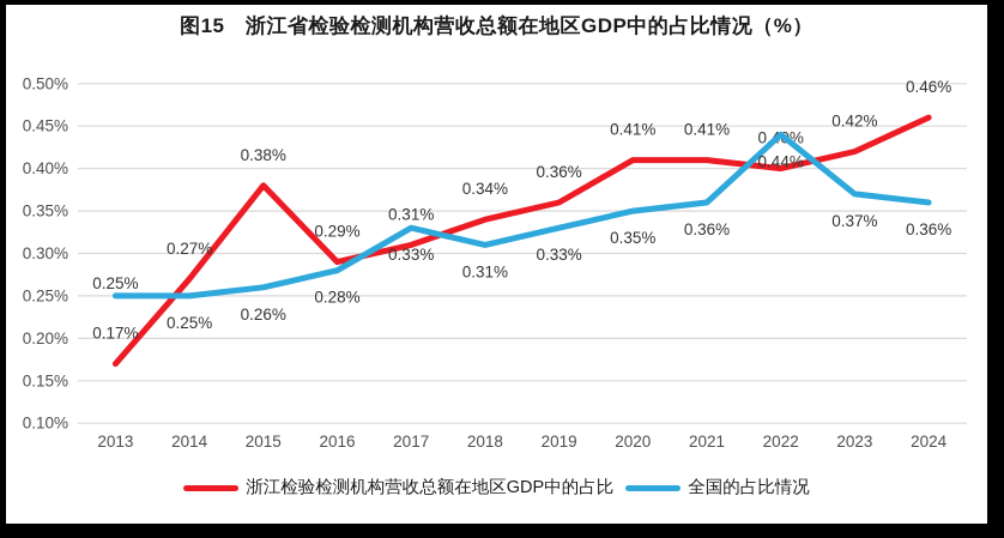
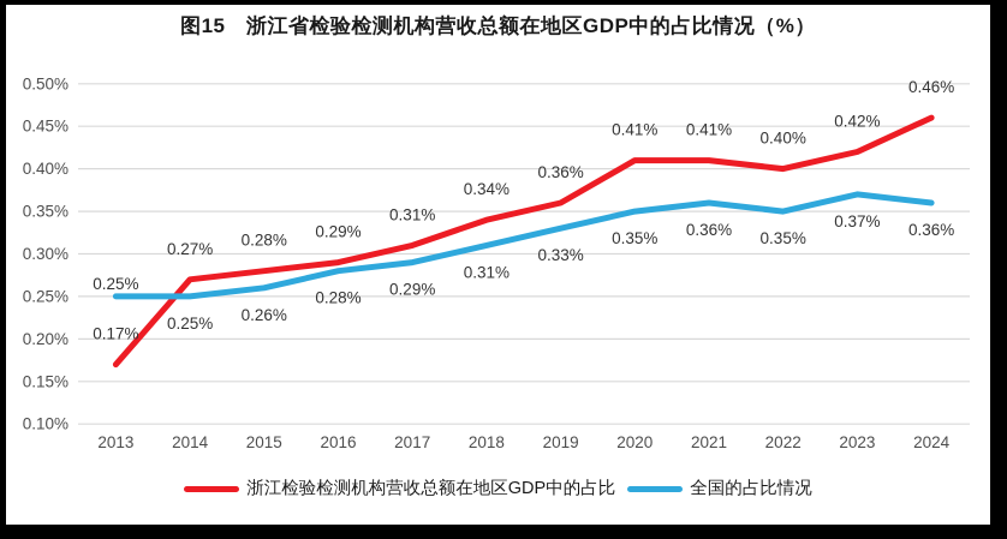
浙江检验检测机构营收总额在地区GDP中的占比/2015: 0.38% -> 0.28%
全国的占比情况/2017: 0.33% -> 0.29%
全国的占比情况/2022: 0.44% -> 0.35%
